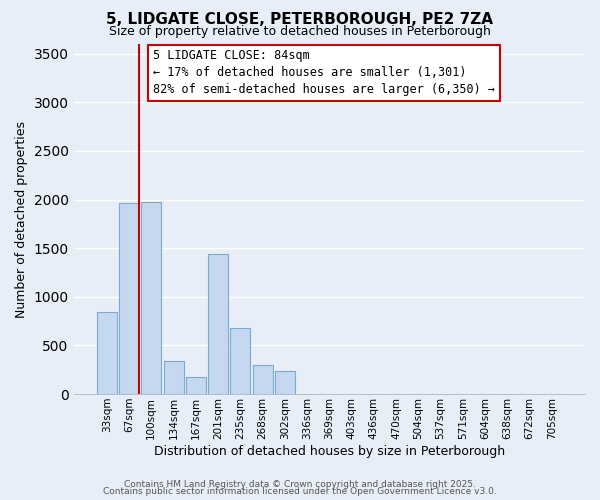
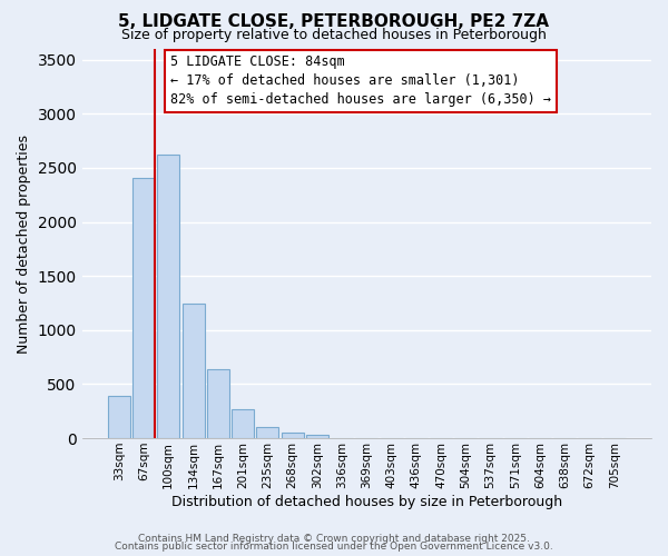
33sqm: 840 -> 390
67sqm: 1960 -> 2410
100sqm: 1980 -> 2620
134sqm: 340 -> 1240
167sqm: 180 -> 640
201sqm: 1440 -> 270
235sqm: 680 -> 100
268sqm: 300 -> 60
302sqm: 240 -> 30
